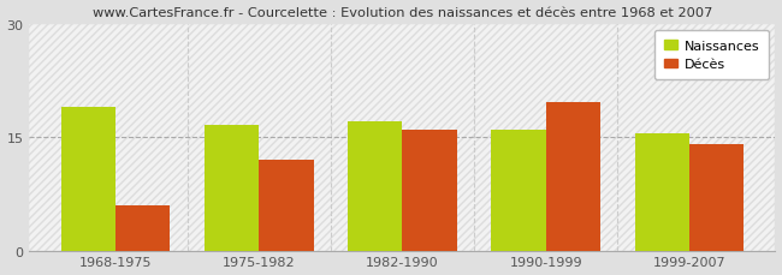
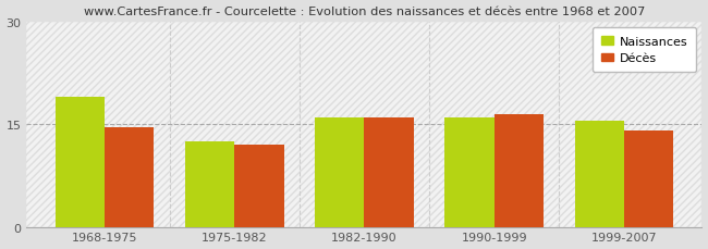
Décès/1968-1975: 6.0 -> 14.5
Naissances/1975-1982: 16.6 -> 12.5
Naissances/1982-1990: 17.0 -> 16.0
Décès/1990-1999: 19.6 -> 16.5
